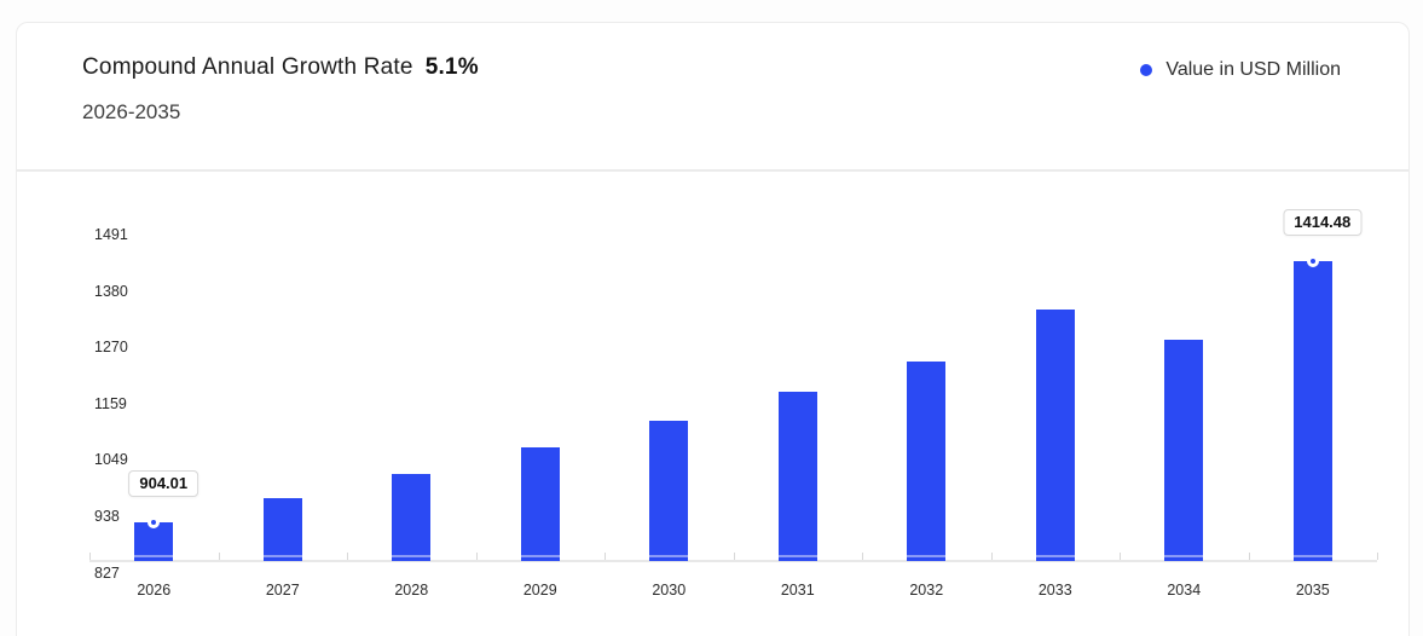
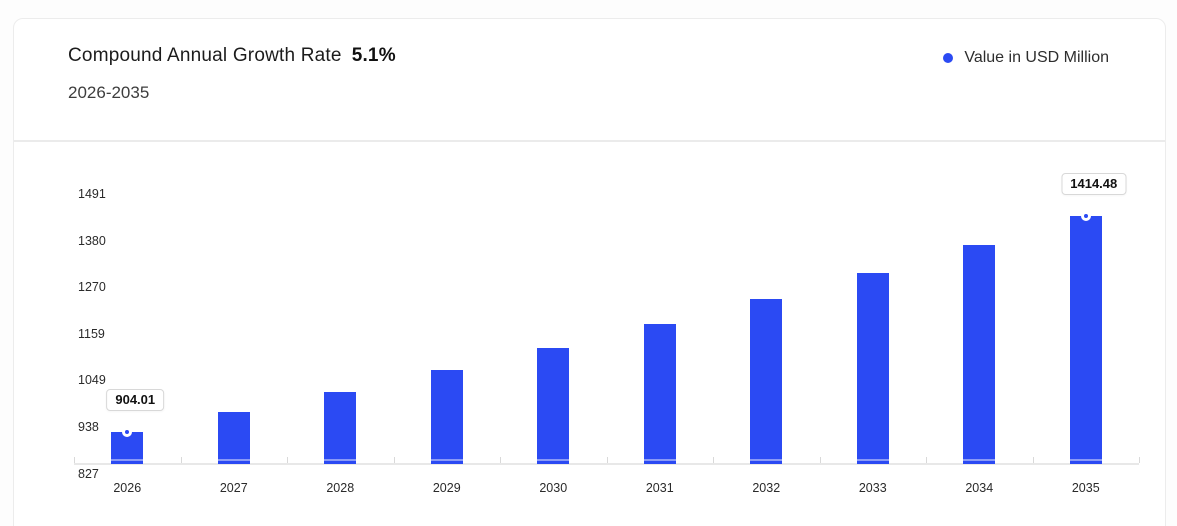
2033: 1320 -> 1280
2034: 1260 -> 1350
